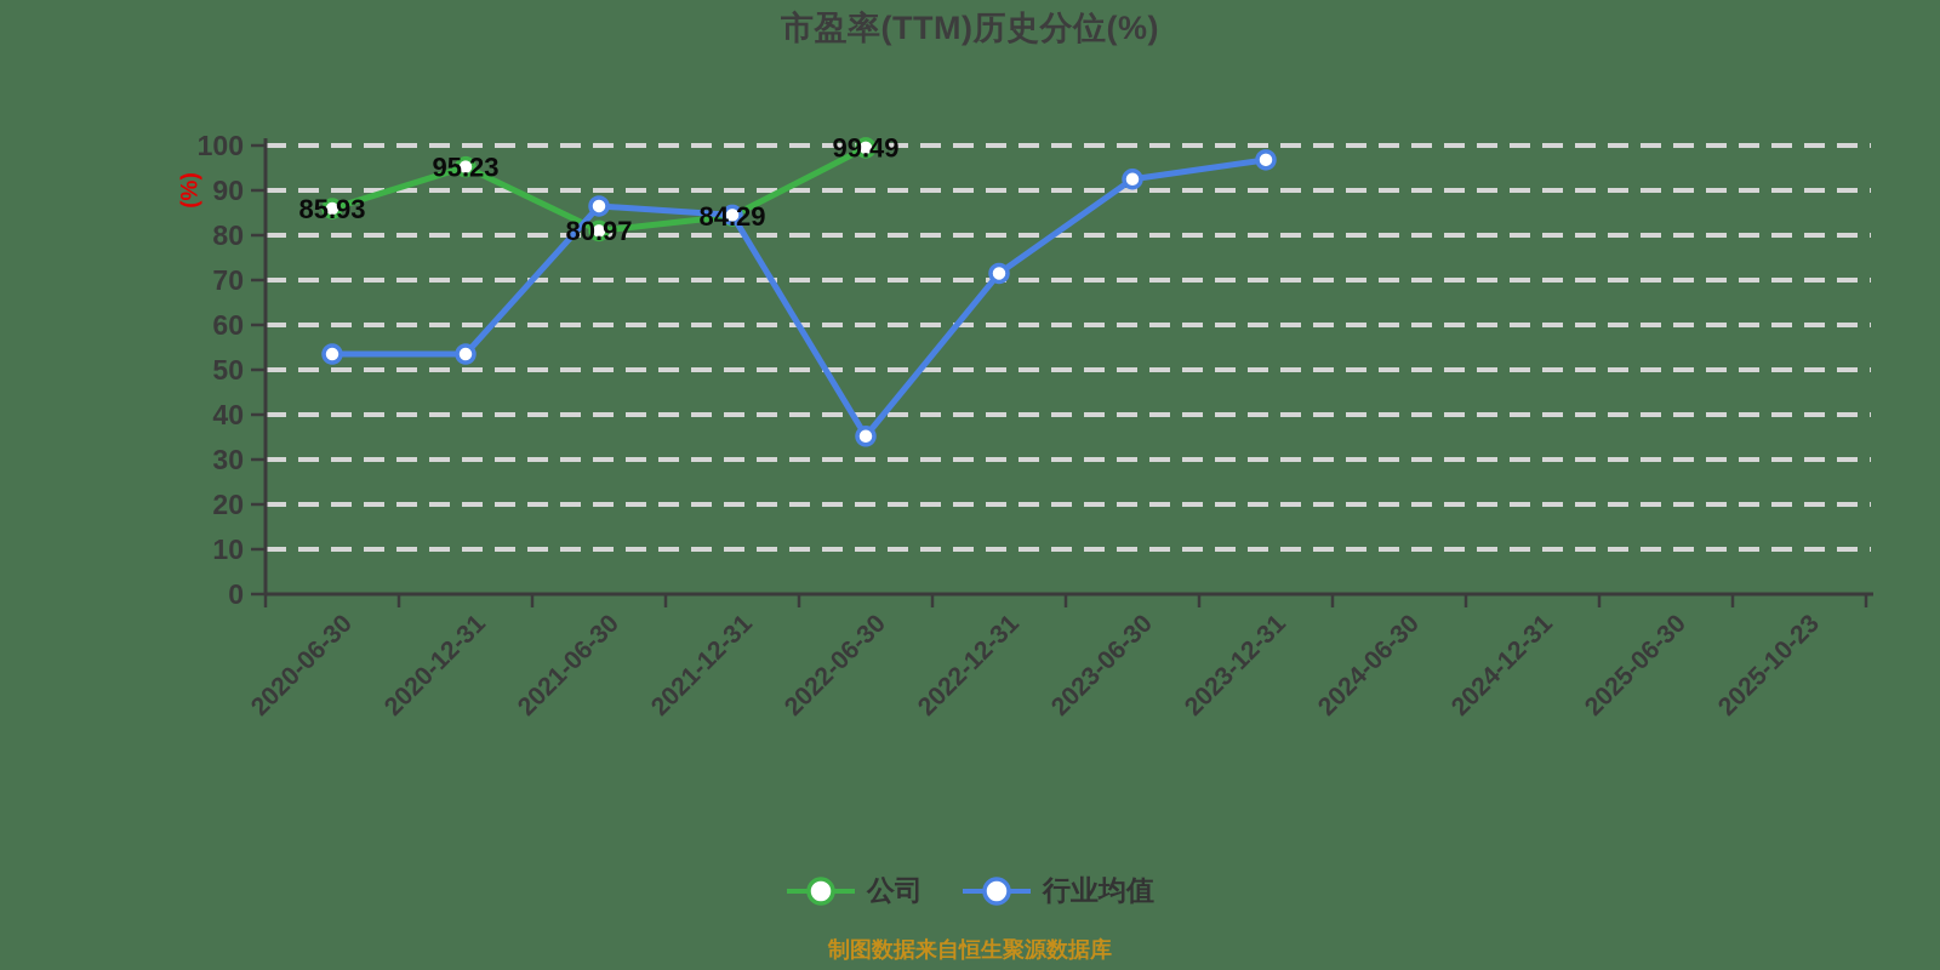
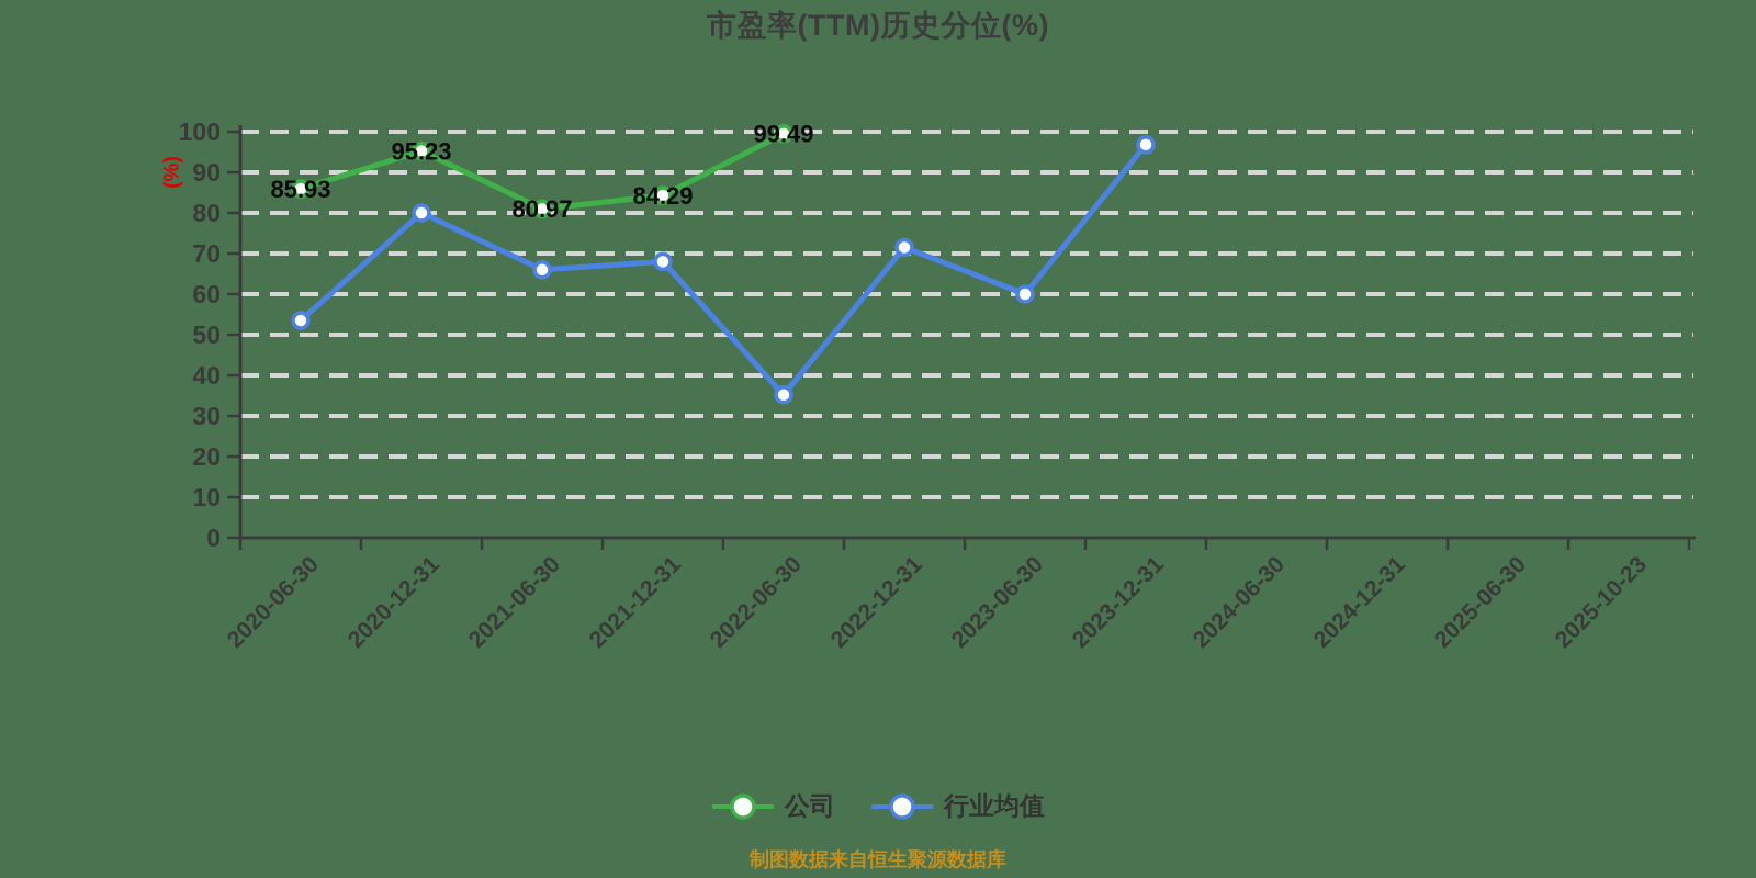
行业均值/2020-12-31: 54 -> 80
行业均值/2021-06-30: 86 -> 66
行业均值/2021-12-31: 84 -> 68
行业均值/2023-06-30: 92 -> 60
